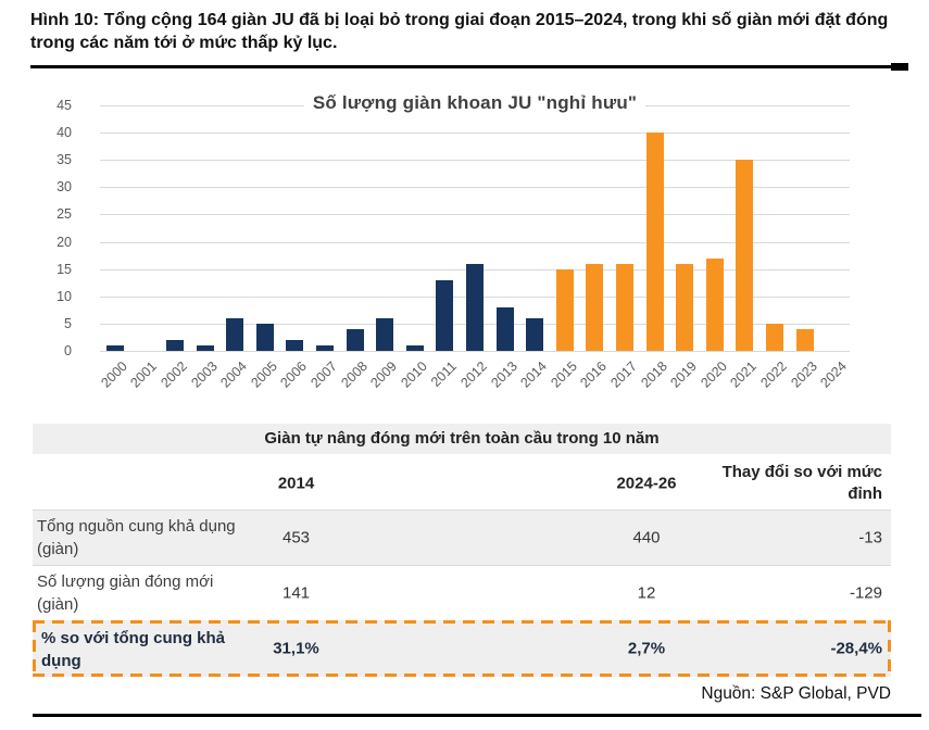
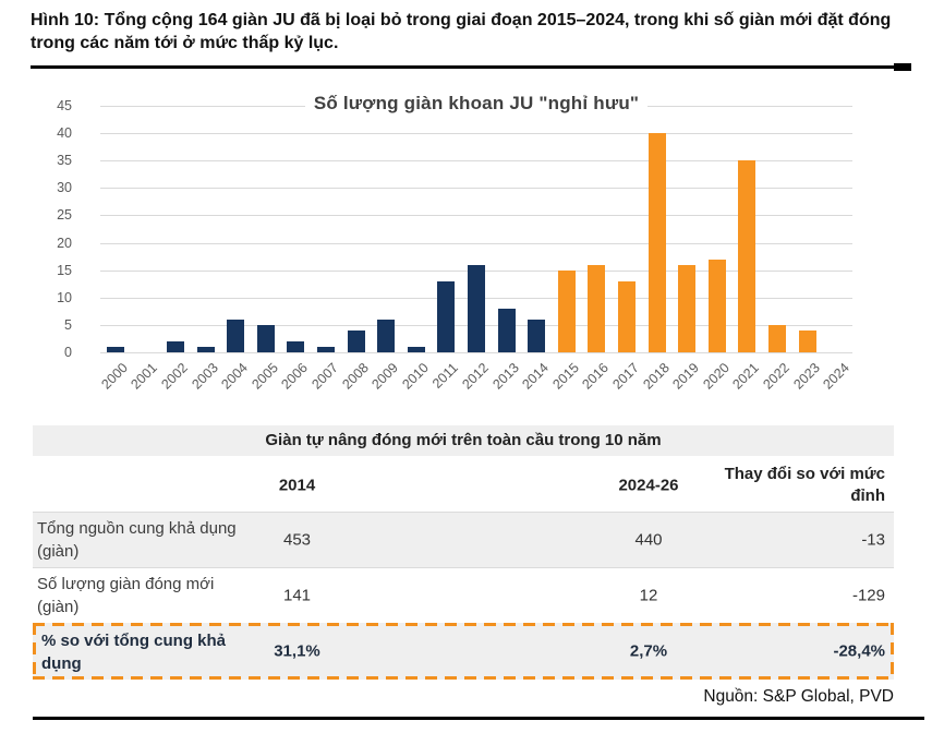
2017: 16 -> 13
